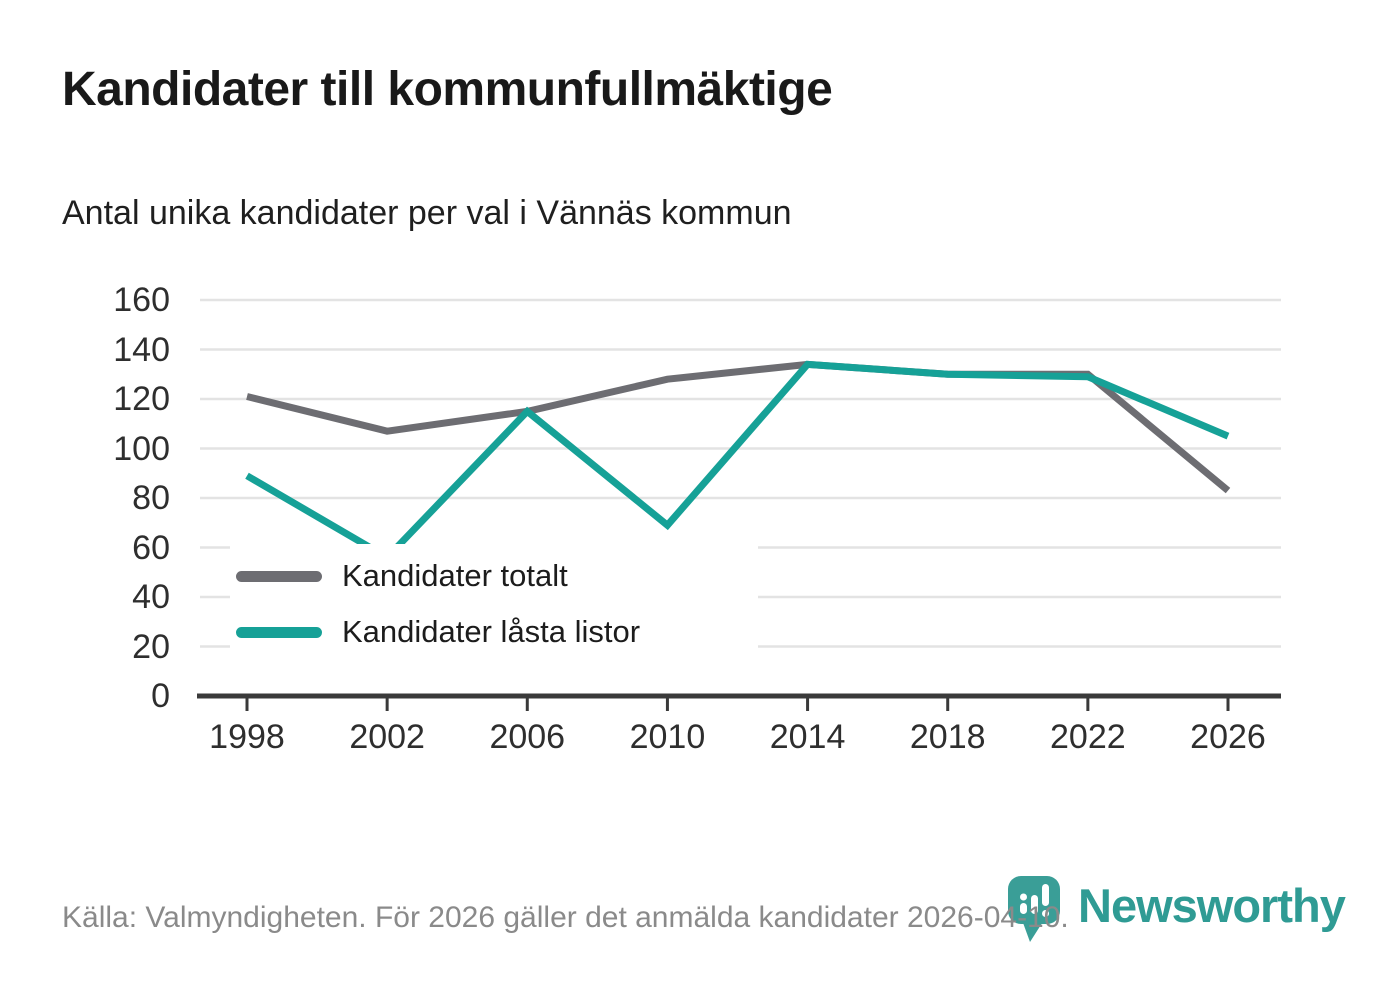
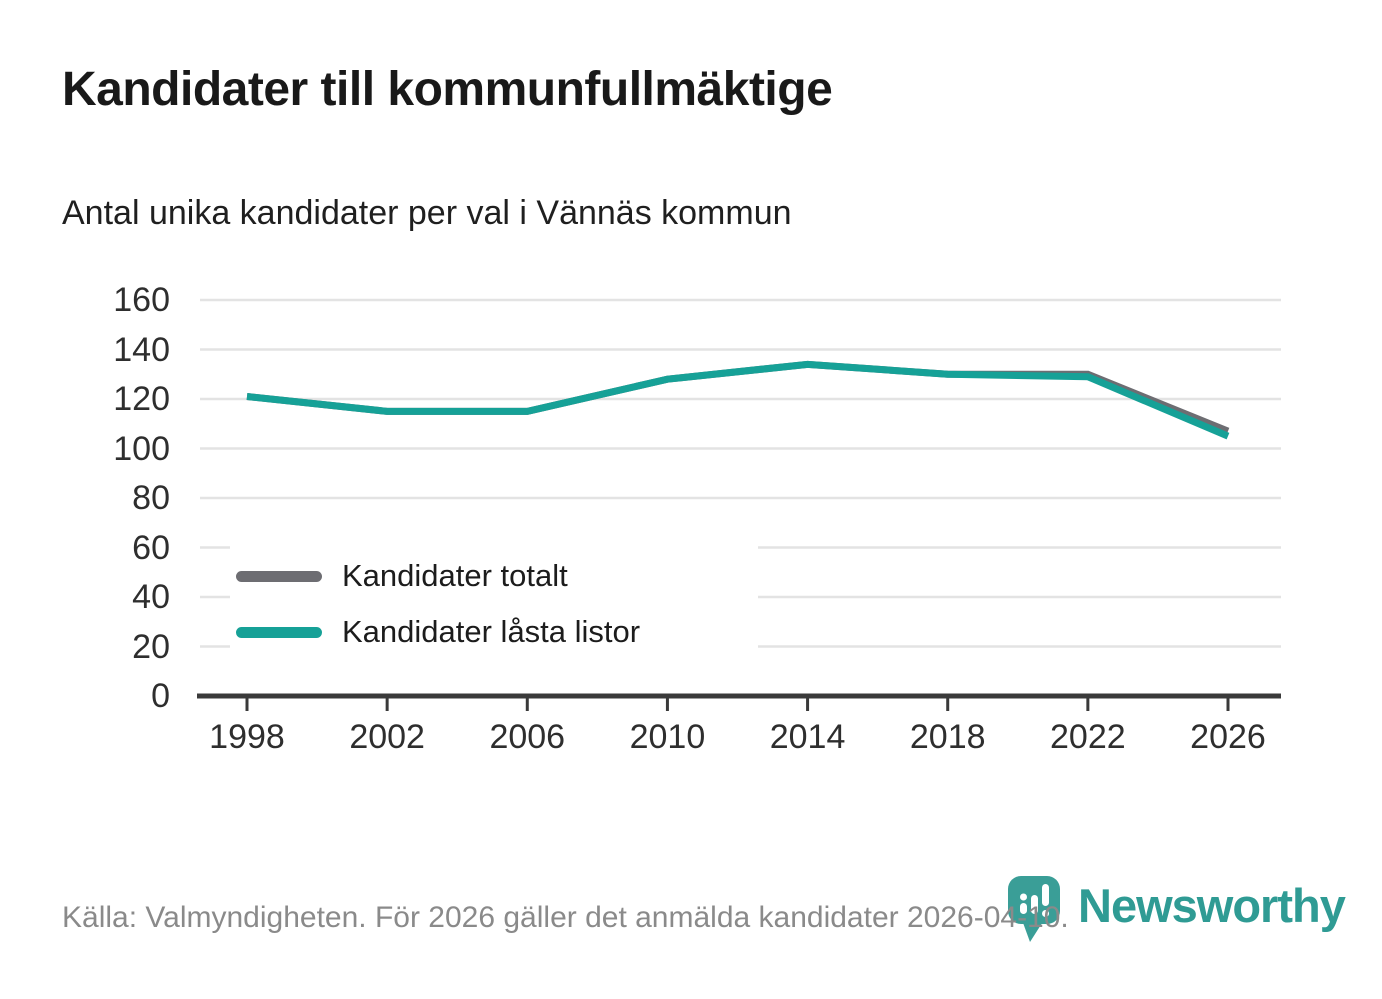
Kandidater låsta listor/1998: 89 -> 121
Kandidater totalt/2002: 107 -> 115
Kandidater låsta listor/2002: 56 -> 115
Kandidater låsta listor/2010: 69 -> 128
Kandidater totalt/2026: 83 -> 107
